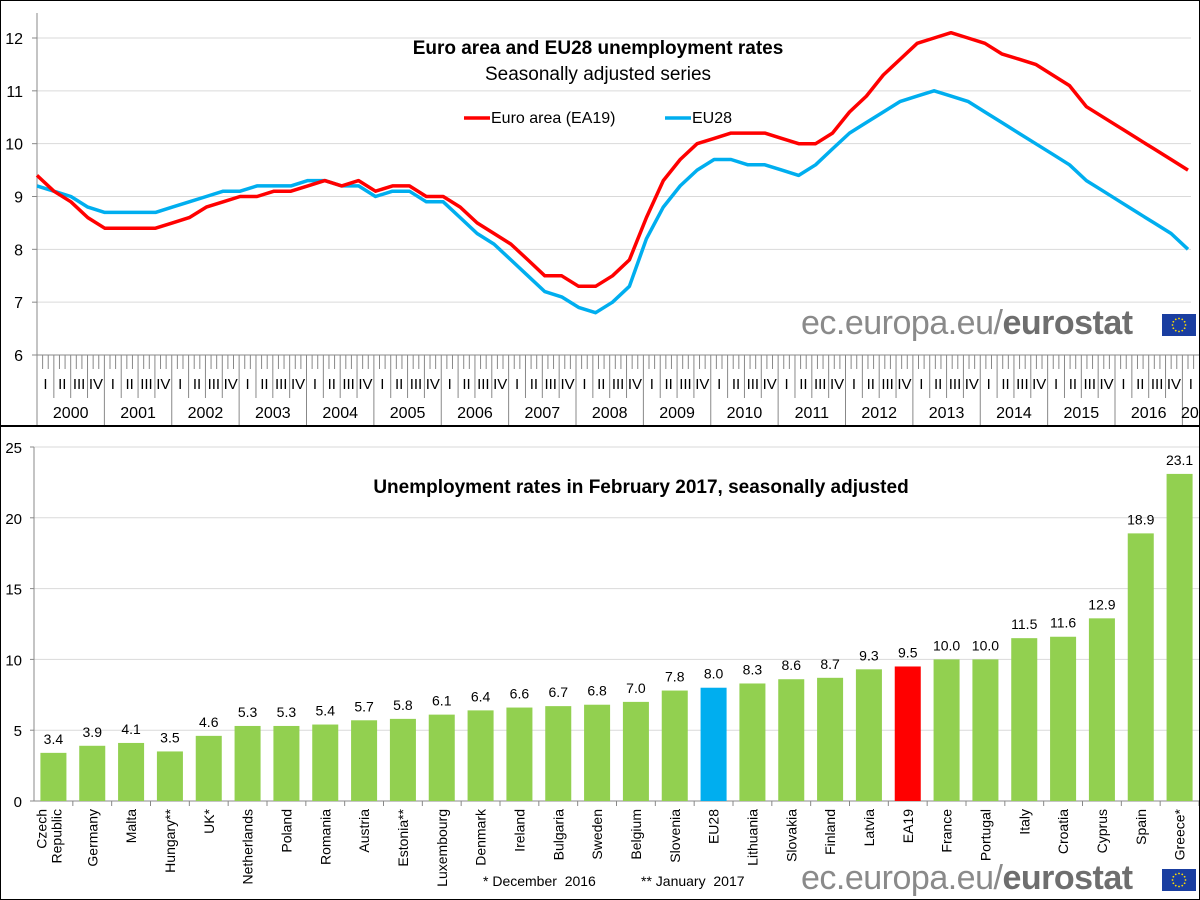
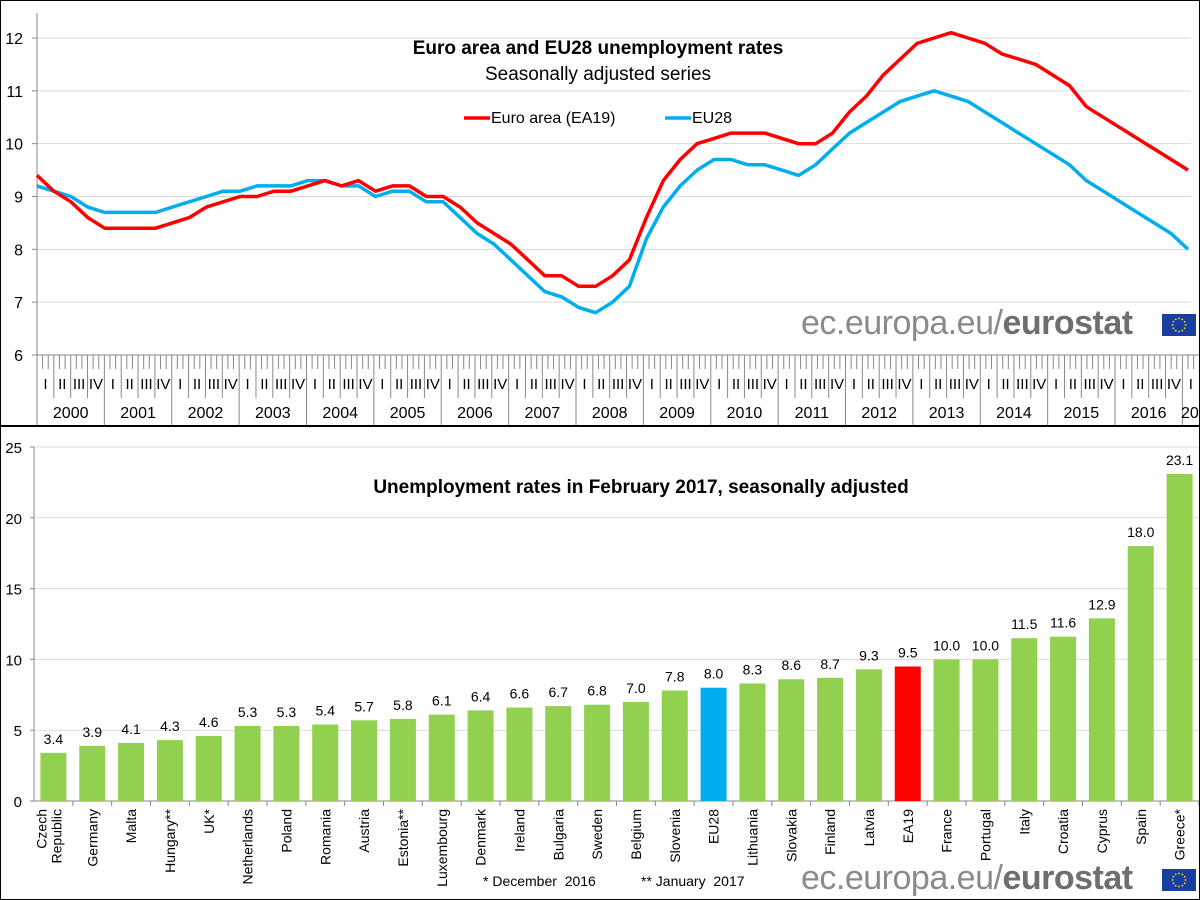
Unemployment rates in February 2017, seasonally adjusted/Hungary**: 3.5 -> 4.3
Unemployment rates in February 2017, seasonally adjusted/Spain: 18.9 -> 18.0
